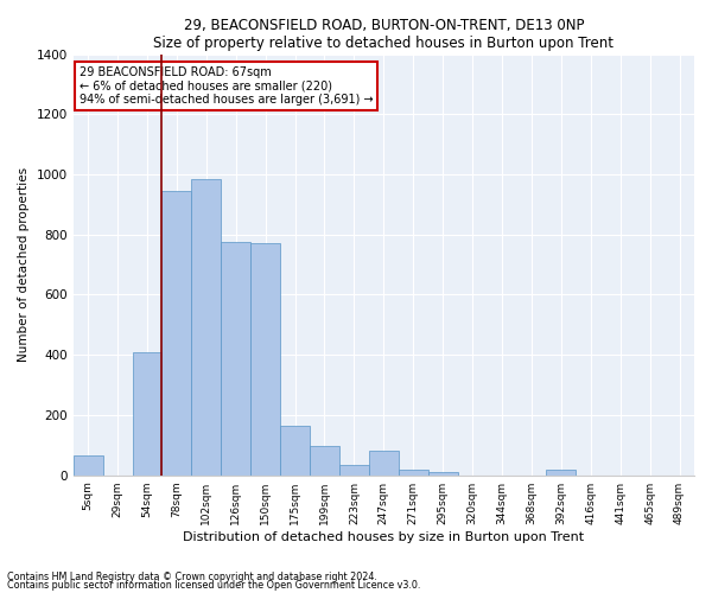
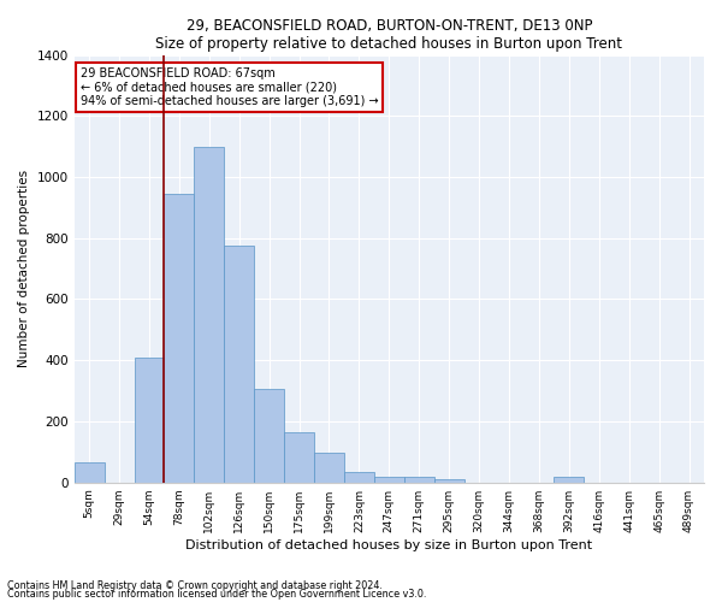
102sqm: 985 -> 1100
150sqm: 770 -> 305
247sqm: 80 -> 18
